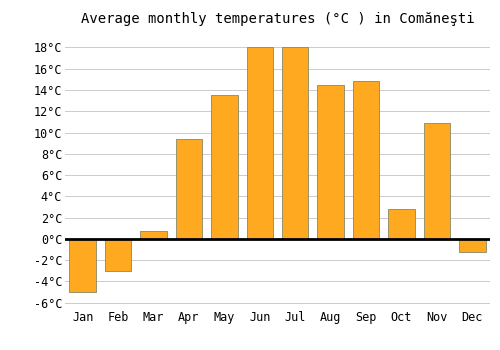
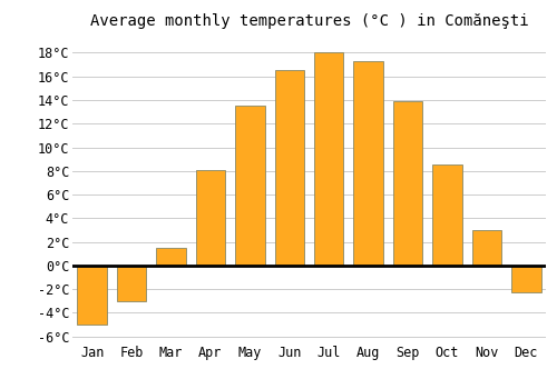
Mar: 0.7°C -> 1.5°C
Apr: 9.4°C -> 8.1°C
Jun: 18.0°C -> 16.5°C
Aug: 14.5°C -> 17.3°C
Sep: 14.8°C -> 13.9°C
Oct: 2.8°C -> 8.5°C
Nov: 10.9°C -> 3.0°C
Dec: -1.2°C -> -2.3°C
